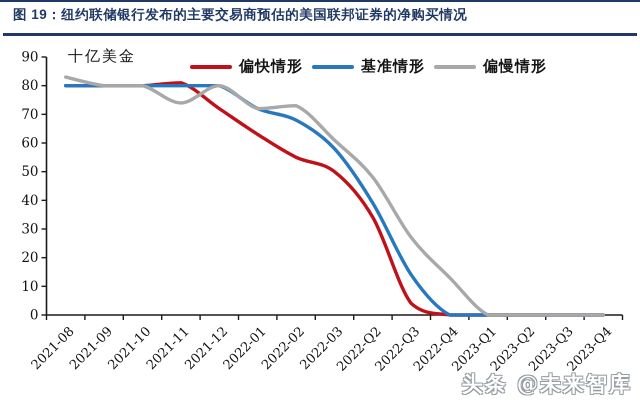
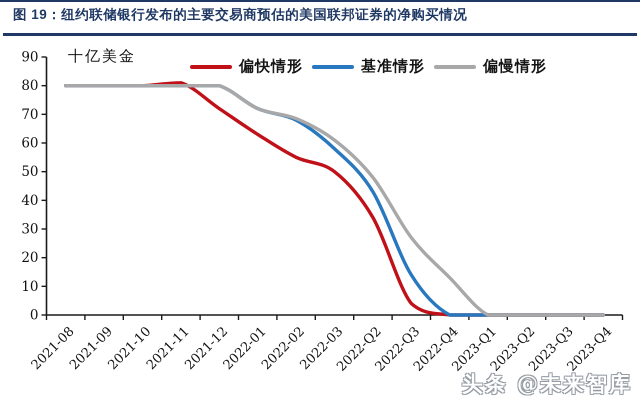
偏慢情形/2021-08: 83 -> 80
偏慢情形/2021-11: 74 -> 80
偏慢情形/2022-02: 73 -> 68
基准情形/2022-Q2: 39 -> 43
